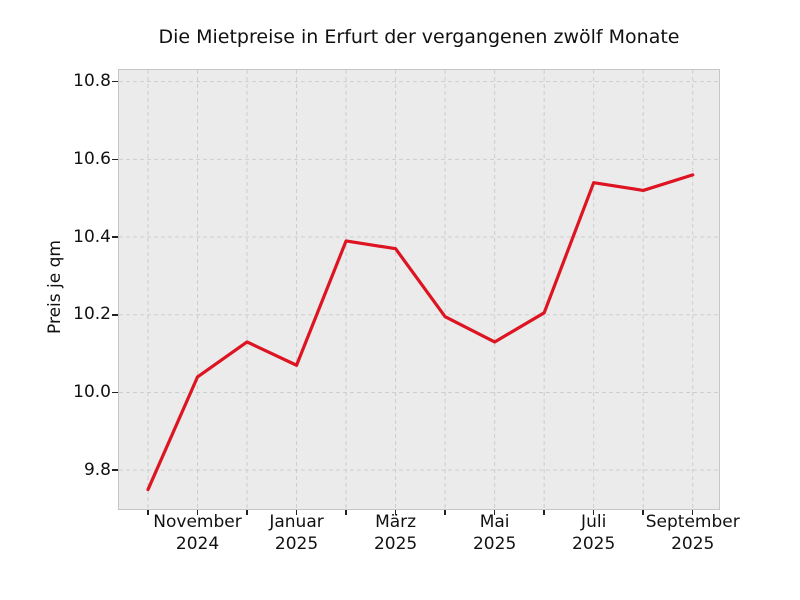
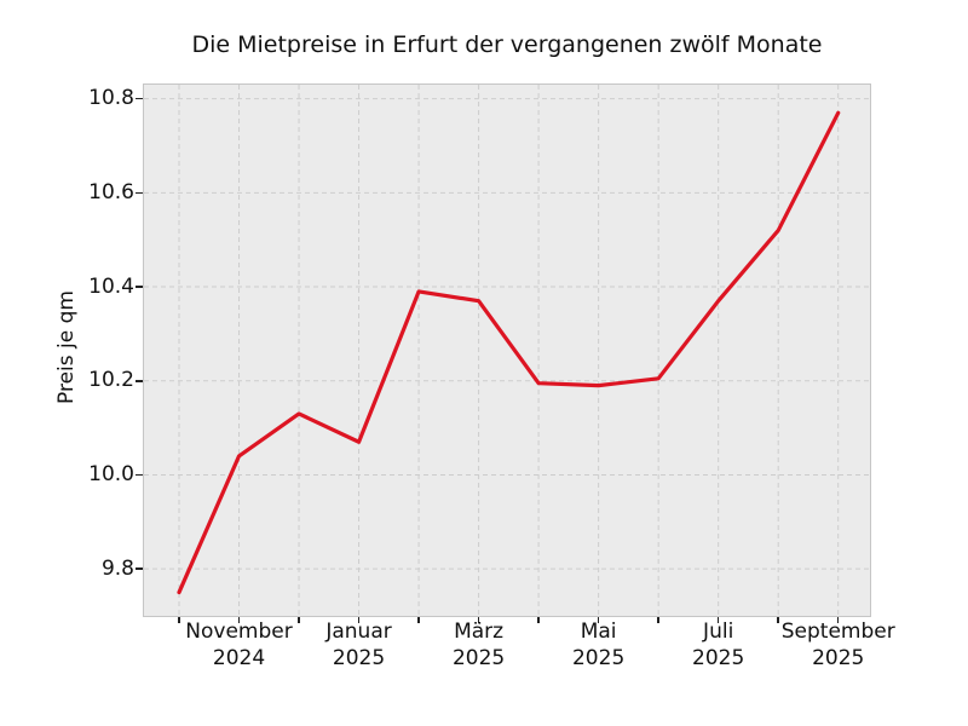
Mai 2025: 10.13 -> 10.19
Juli 2025: 10.54 -> 10.37
September 2025: 10.56 -> 10.77
